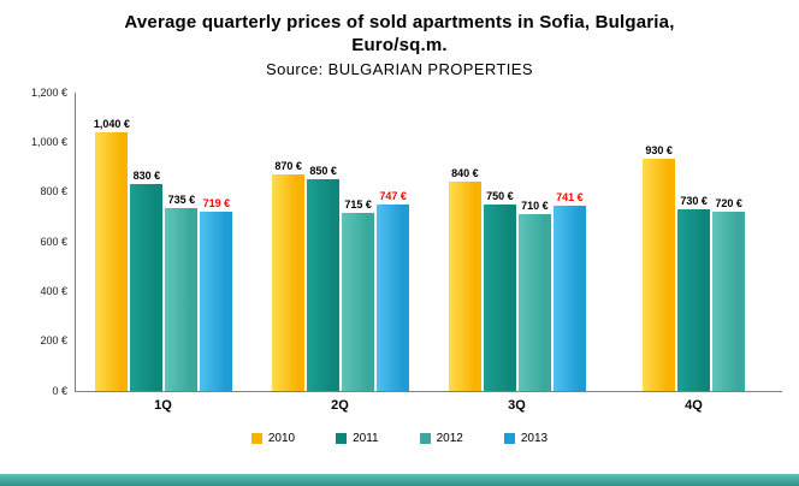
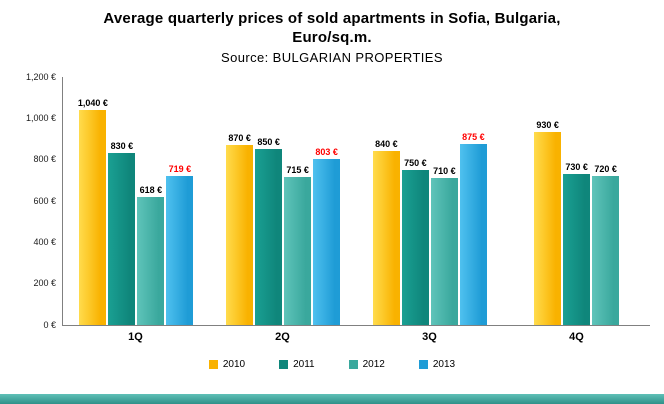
2012/1Q: 735 -> 618
2013/2Q: 747 -> 803
2013/3Q: 741 -> 875
